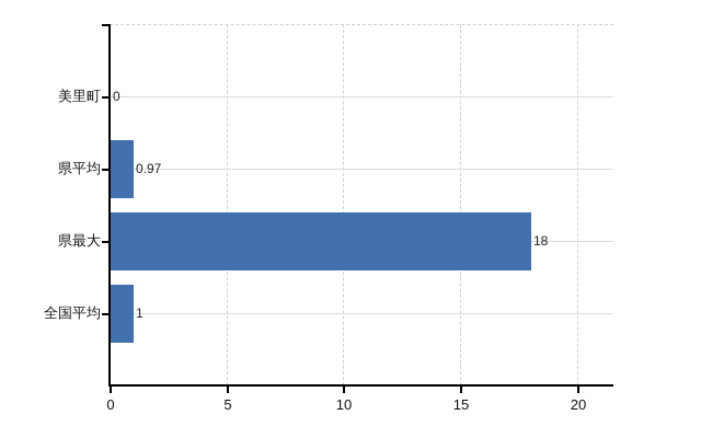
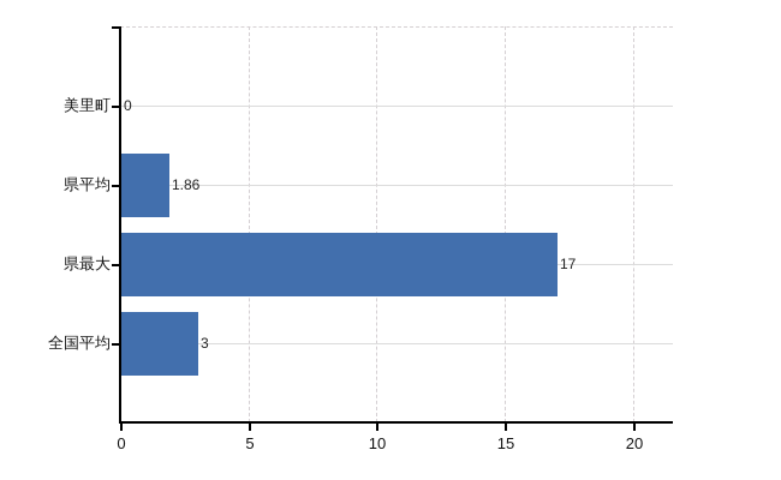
県平均: 0.97 -> 1.86
県最大: 18 -> 17
全国平均: 1 -> 3
